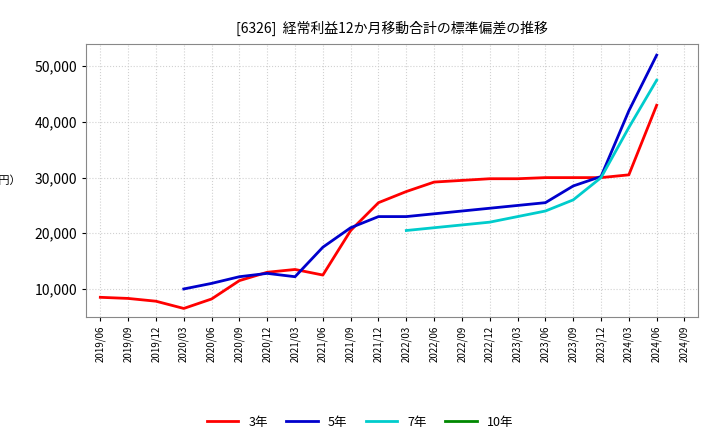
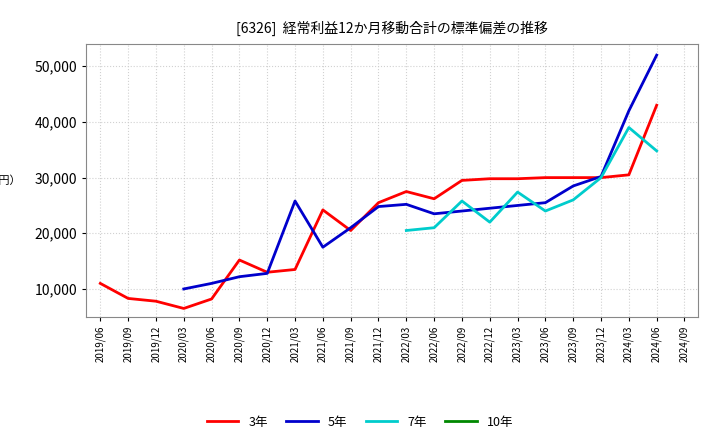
3年/2019/06: 8,500 -> 11,000
3年/2020/09: 11,500 -> 15,200
5年/2021/03: 12,200 -> 25,800
3年/2021/06: 12,500 -> 24,200
5年/2021/12: 23,000 -> 24,800
5年/2022/03: 23,000 -> 25,200
3年/2022/06: 29,200 -> 26,200
7年/2022/09: 21,500 -> 25,800
7年/2023/03: 23,000 -> 27,400
7年/2024/06: 47,500 -> 34,800
